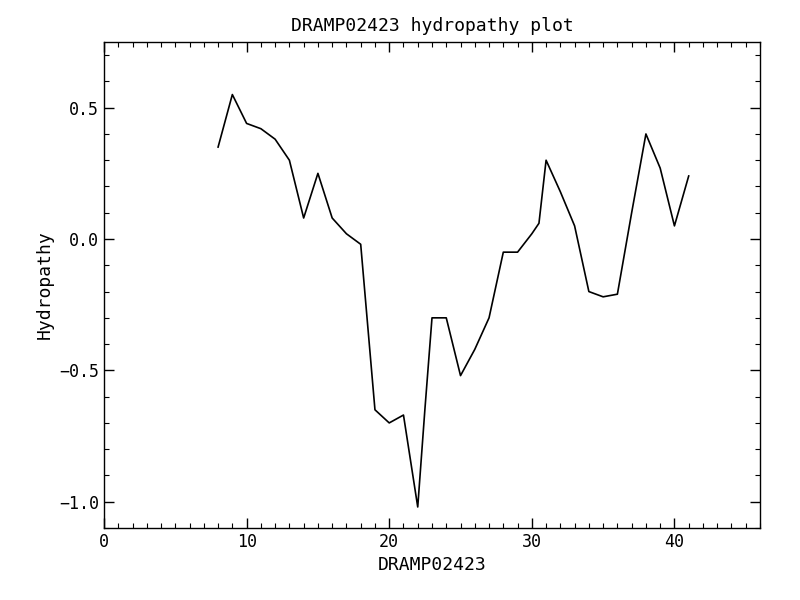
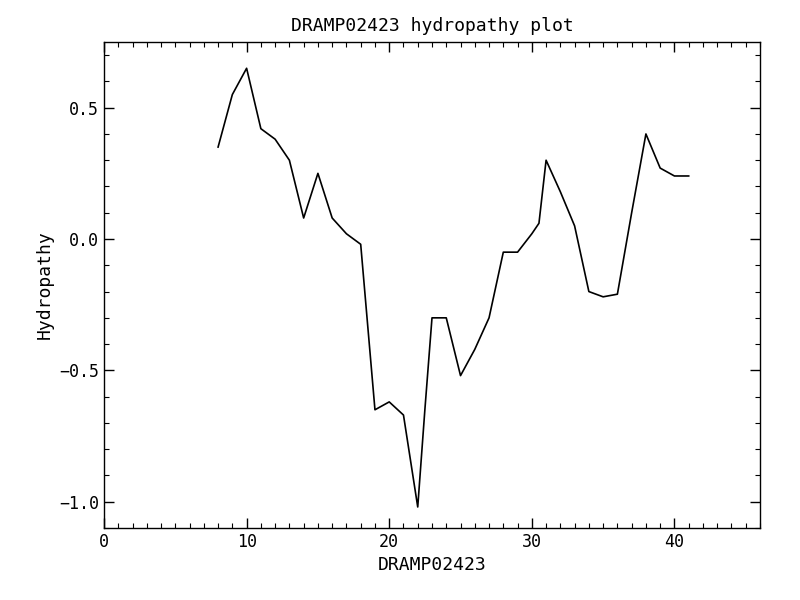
10: 0.44 -> 0.65
20: -0.70 -> -0.62
40: 0.05 -> 0.24
